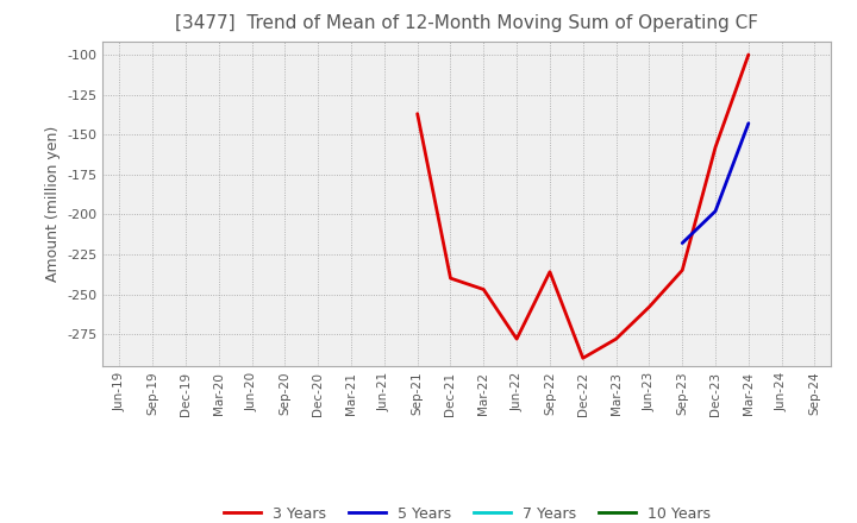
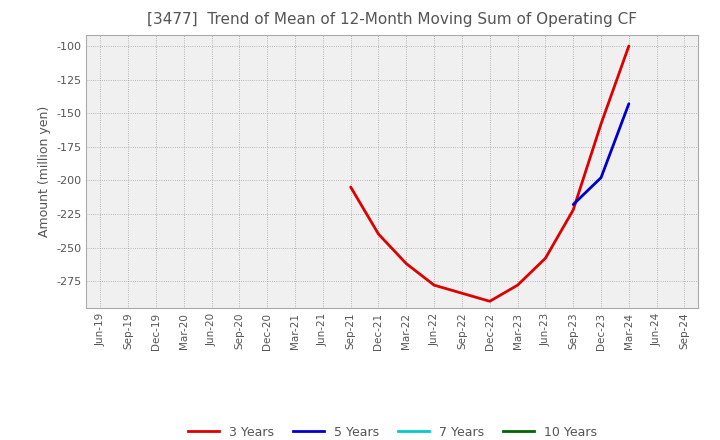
3 Years/Sep-21: -137 -> -205
3 Years/Mar-22: -247 -> -262
3 Years/Sep-22: -236 -> -284
3 Years/Sep-23: -235 -> -222
